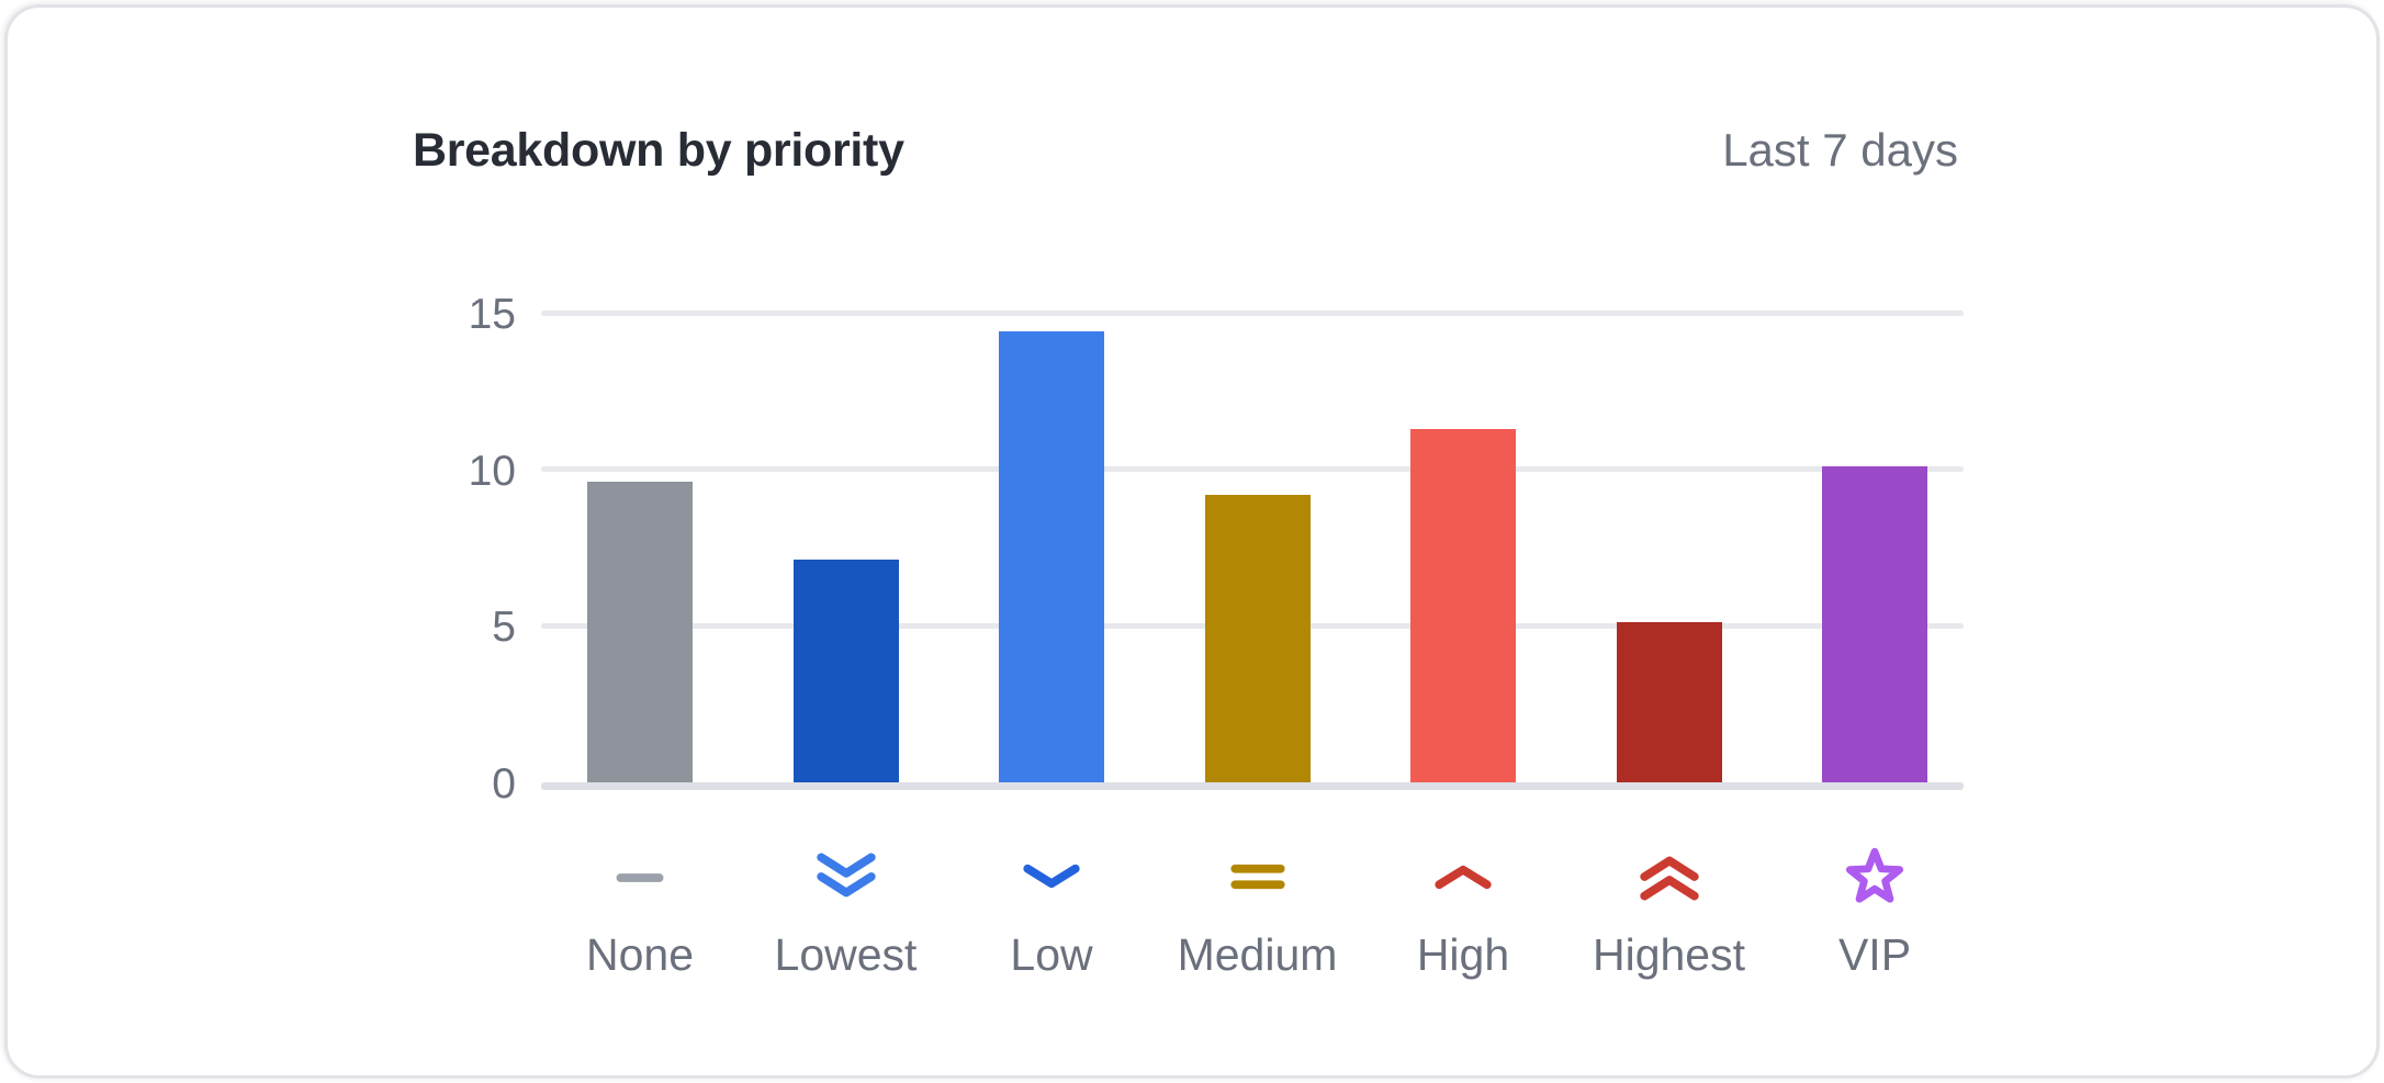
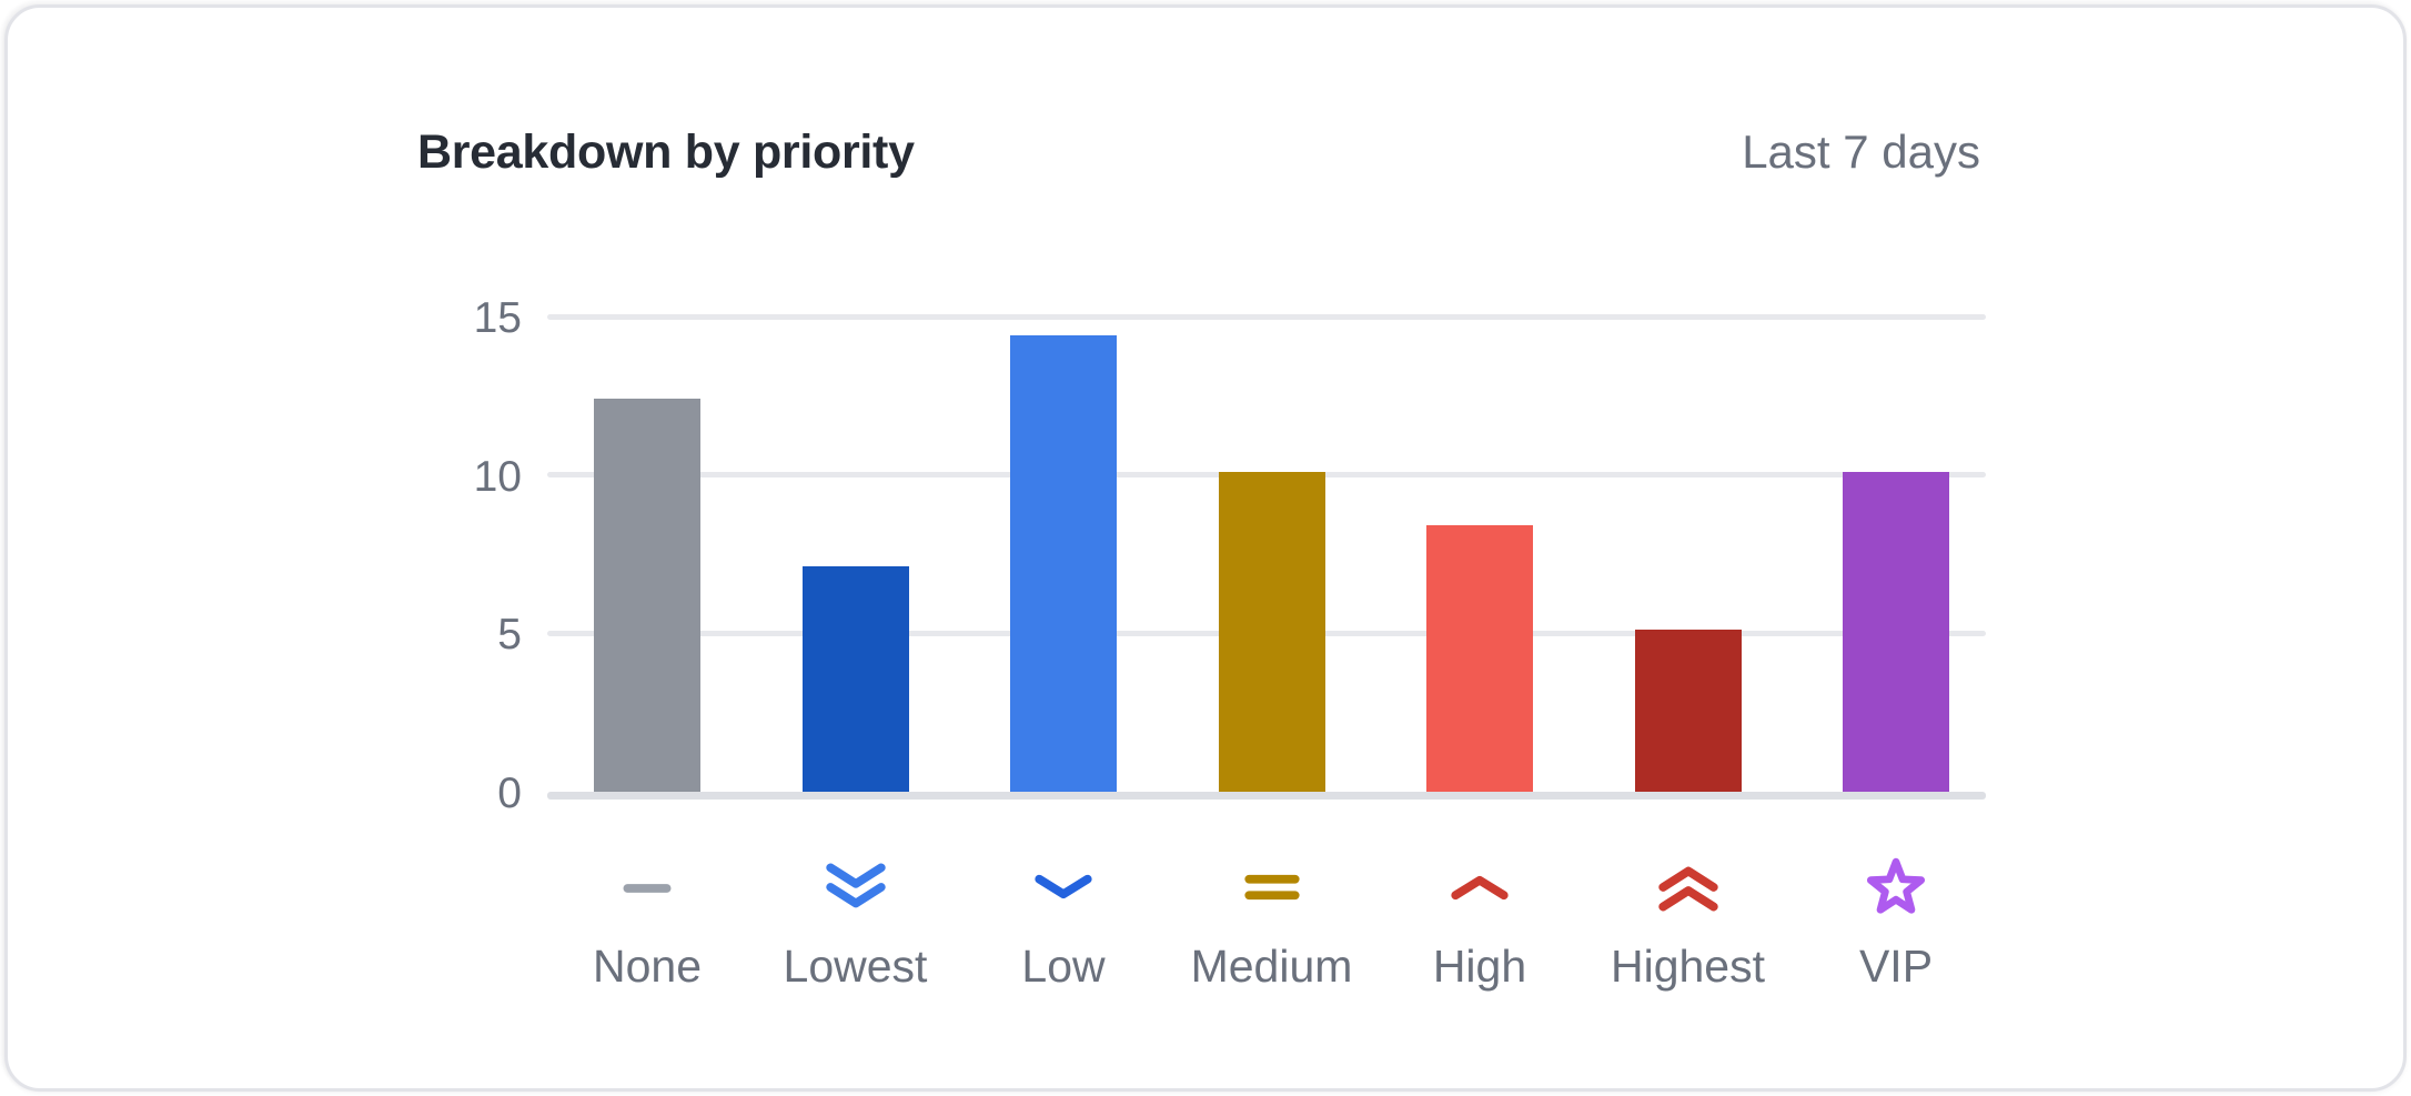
None: 9.6 -> 12.4
Medium: 9.2 -> 10.1
High: 11.3 -> 8.4
